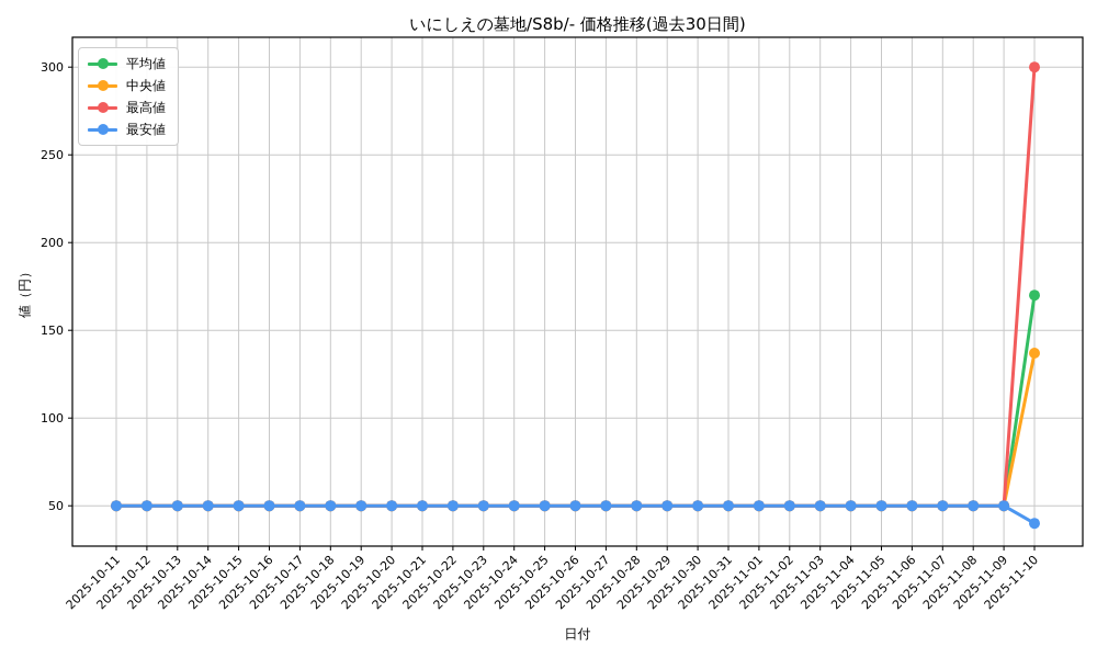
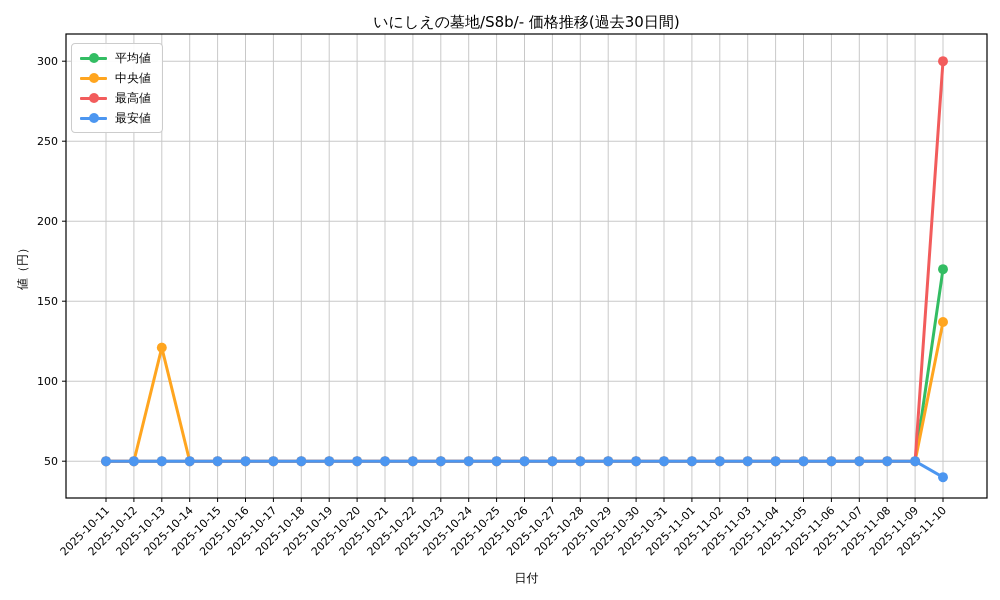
中央値/2025-10-13: 50 -> 121
